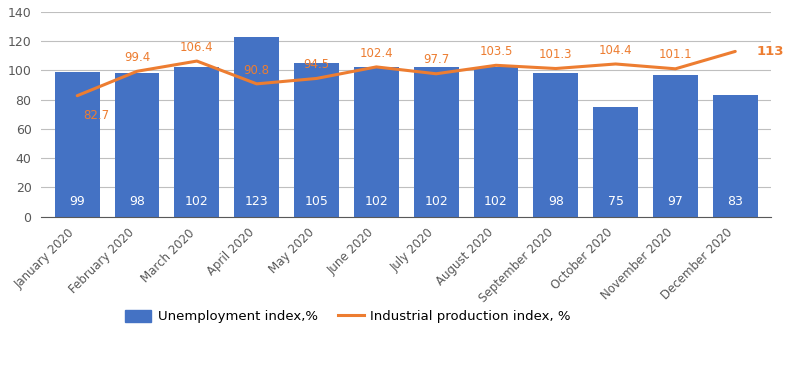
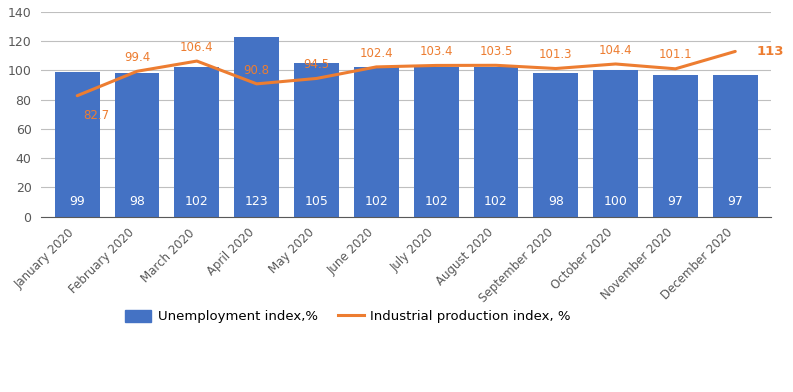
Industrial production index, %/July 2020: 97.7 -> 103.4
Unemployment index,%/October 2020: 75 -> 100
Unemployment index,%/December 2020: 83 -> 97
